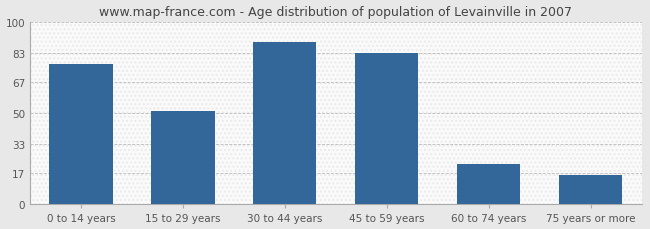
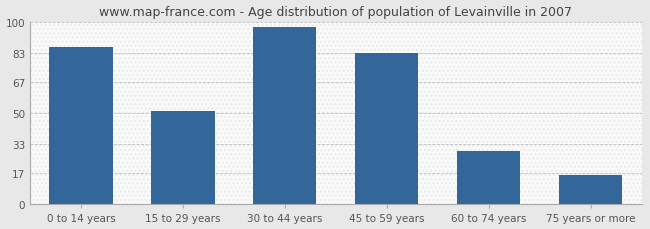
0 to 14 years: 77 -> 86
30 to 44 years: 89 -> 97
60 to 74 years: 22 -> 29
